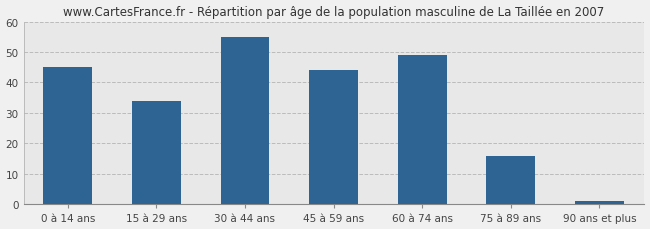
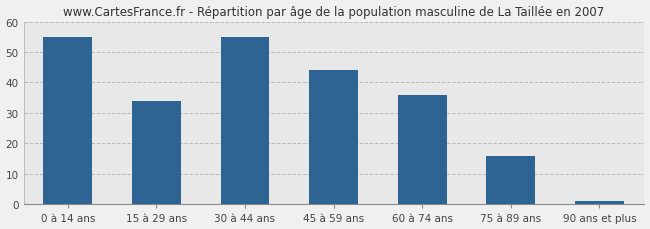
0 à 14 ans: 45 -> 55
60 à 74 ans: 49 -> 36
